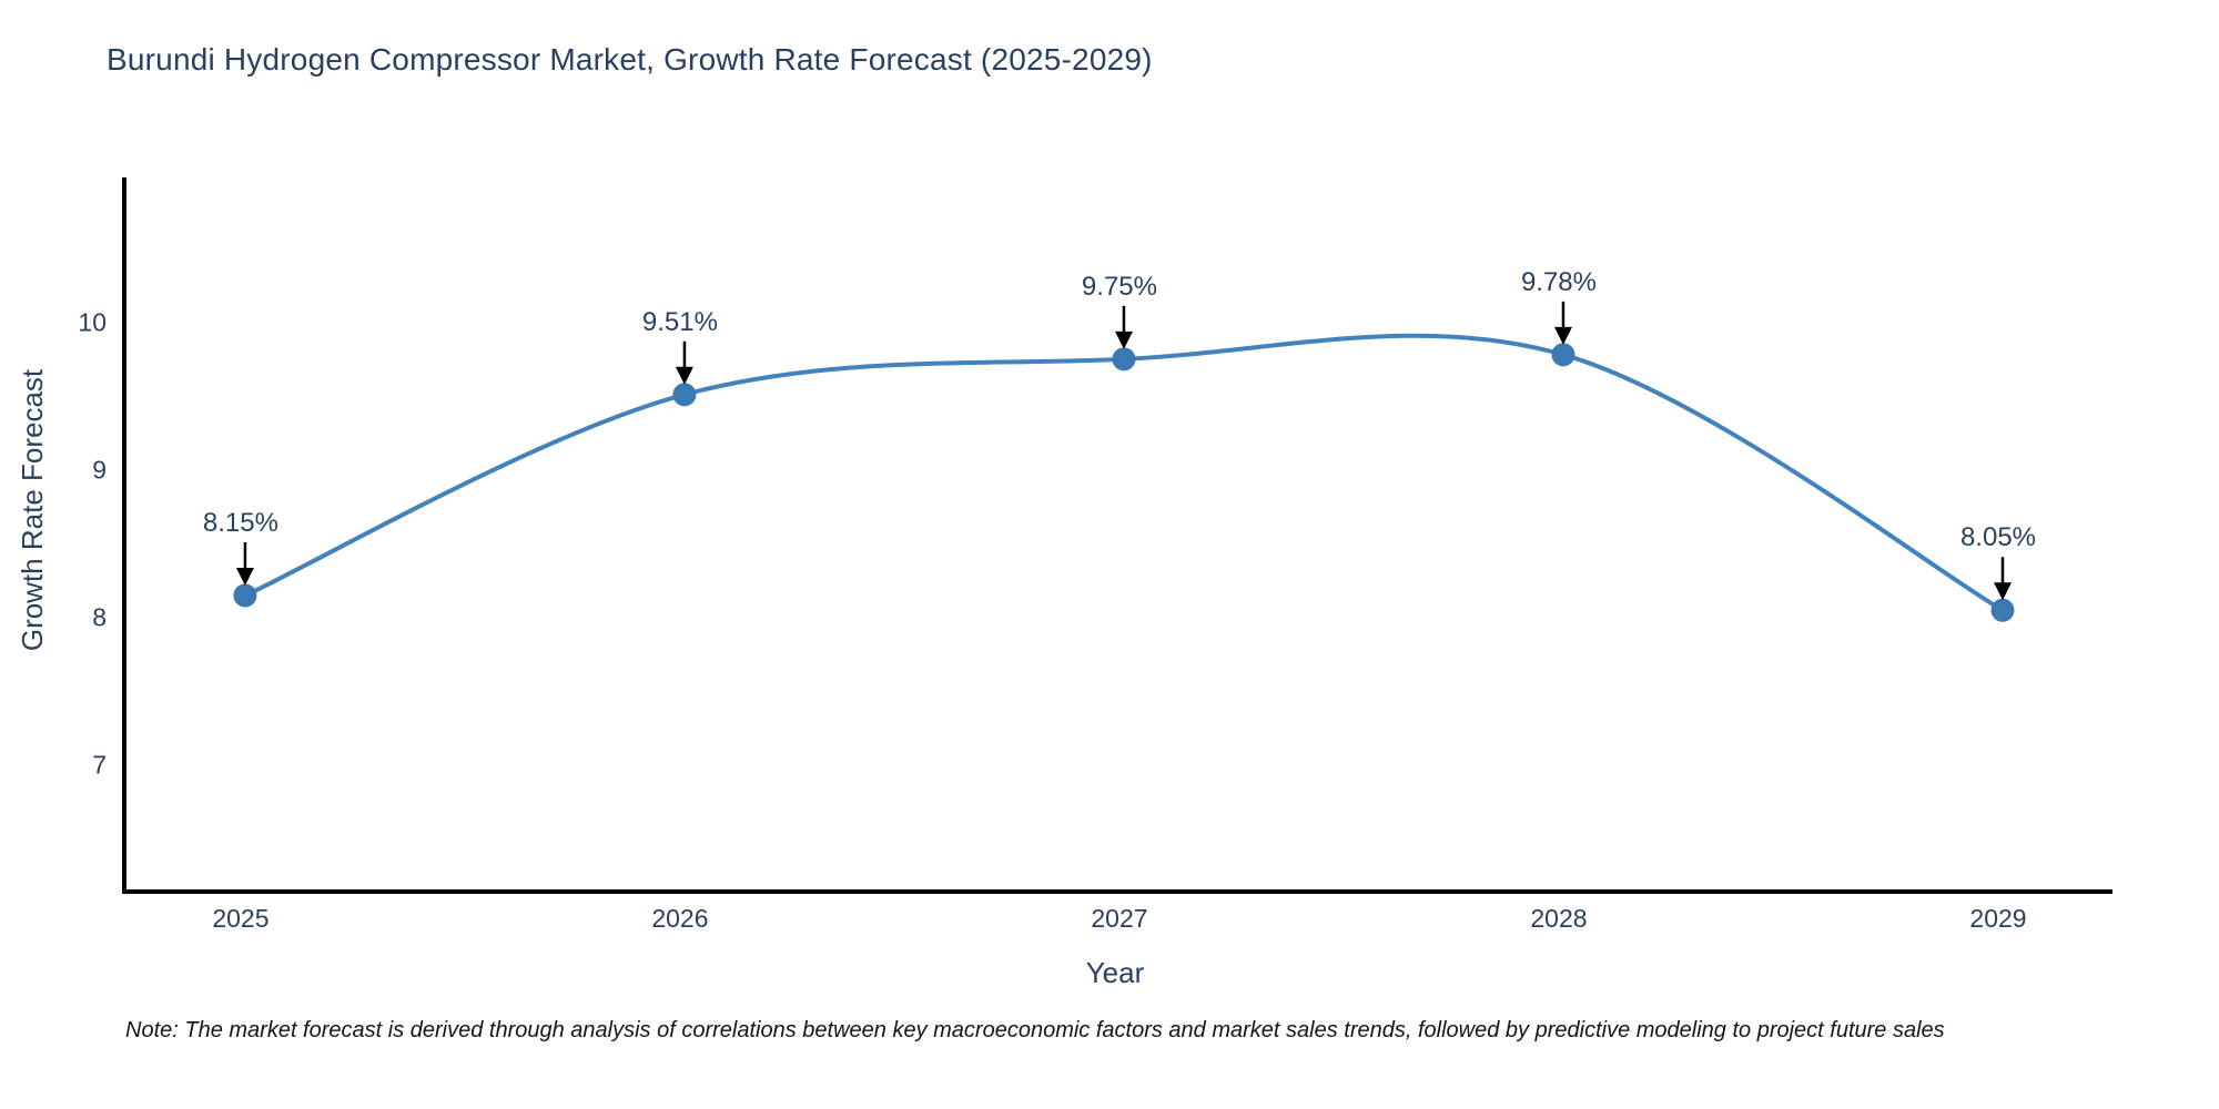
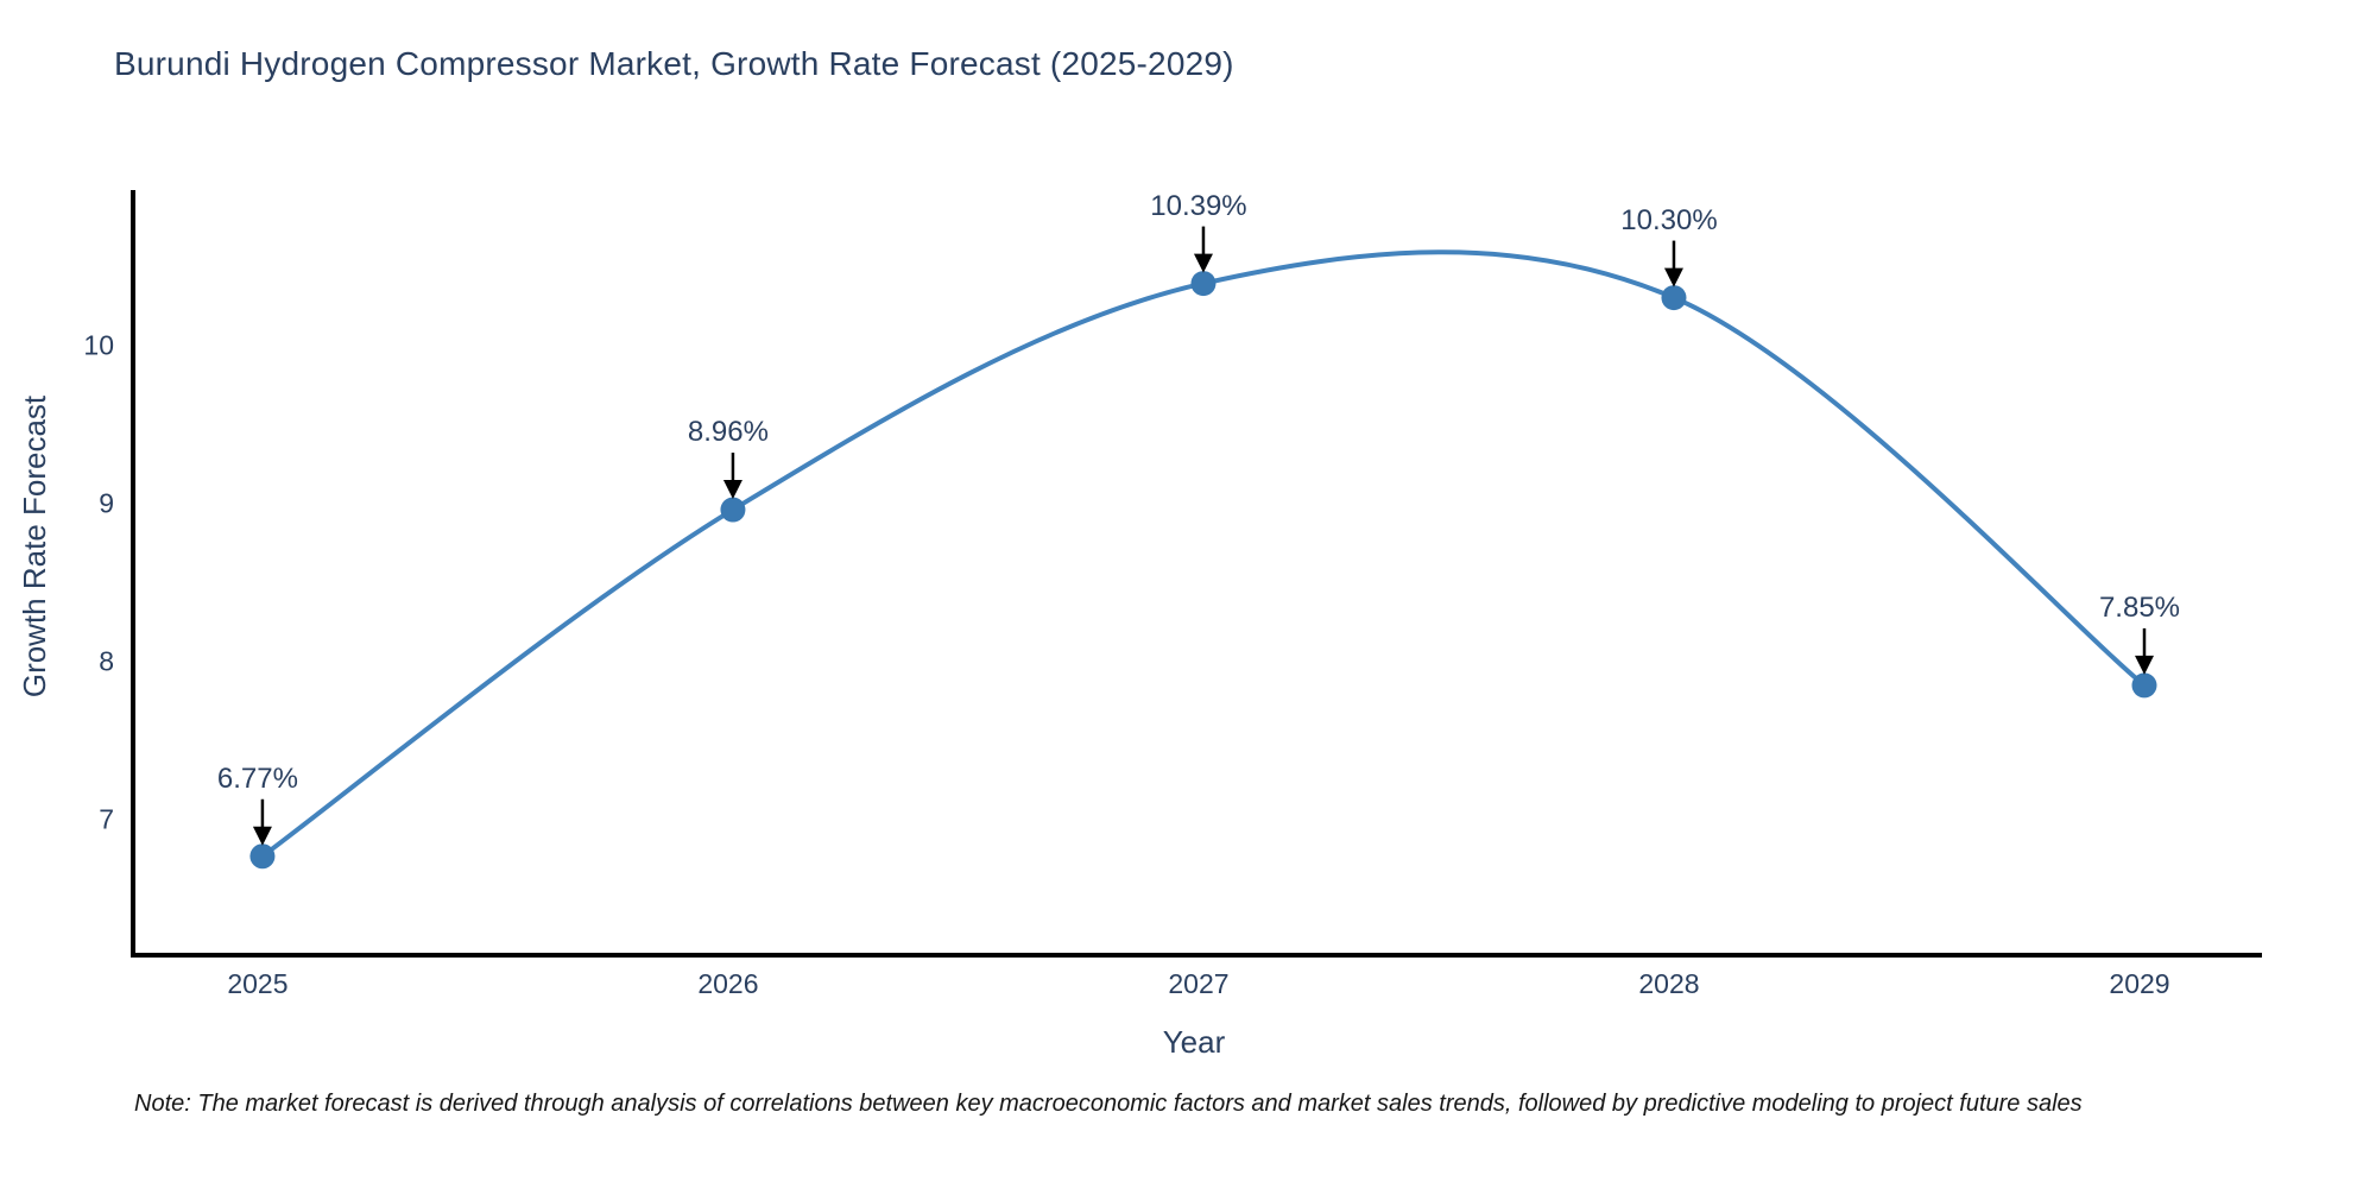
2025: 8.15% -> 6.77%
2026: 9.51% -> 8.96%
2027: 9.75% -> 10.39%
2028: 9.78% -> 10.30%
2029: 8.05% -> 7.85%
